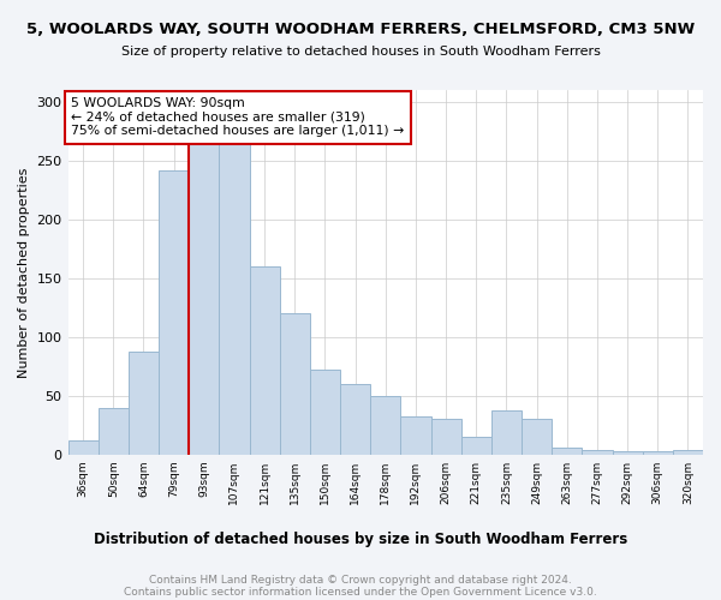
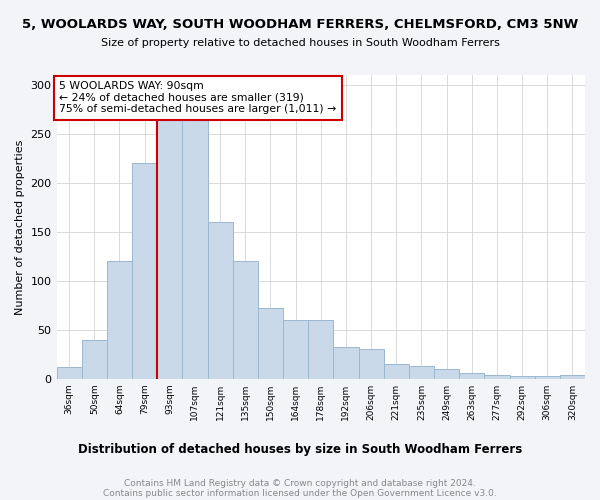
64sqm: 88 -> 120
79sqm: 242 -> 220
178sqm: 50 -> 60
235sqm: 38 -> 13
249sqm: 30 -> 10
